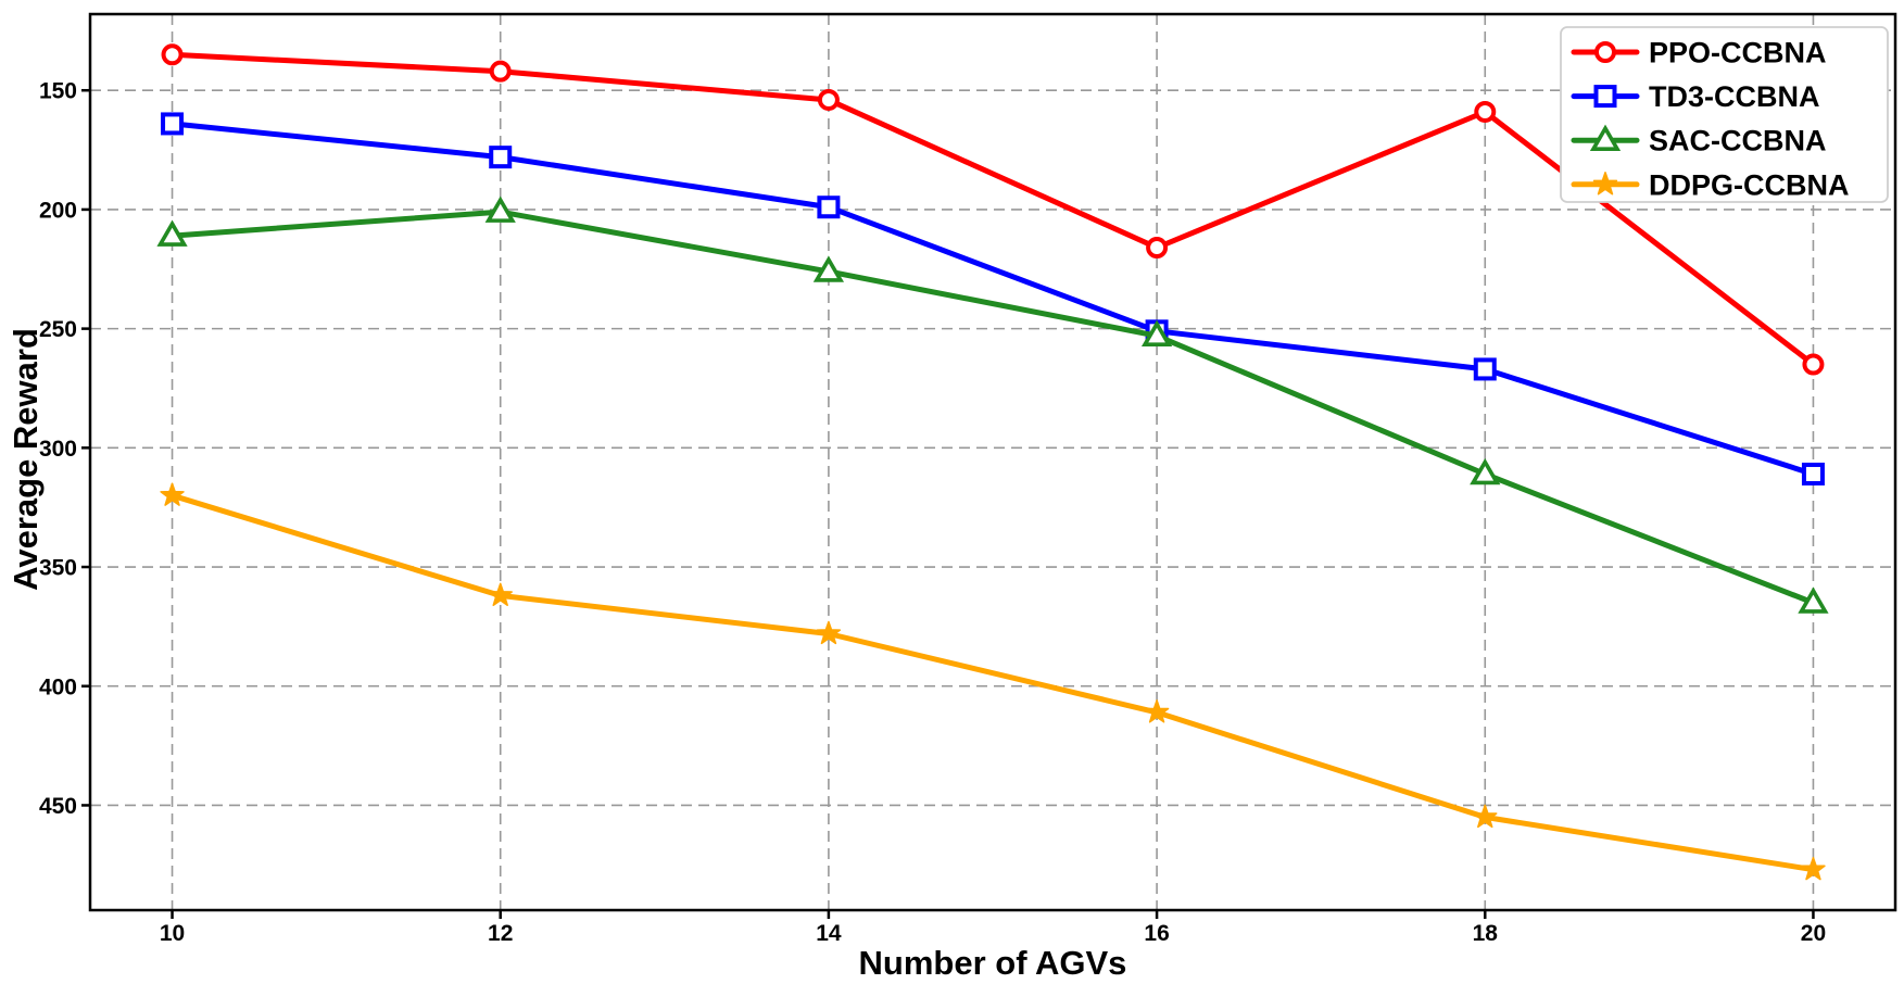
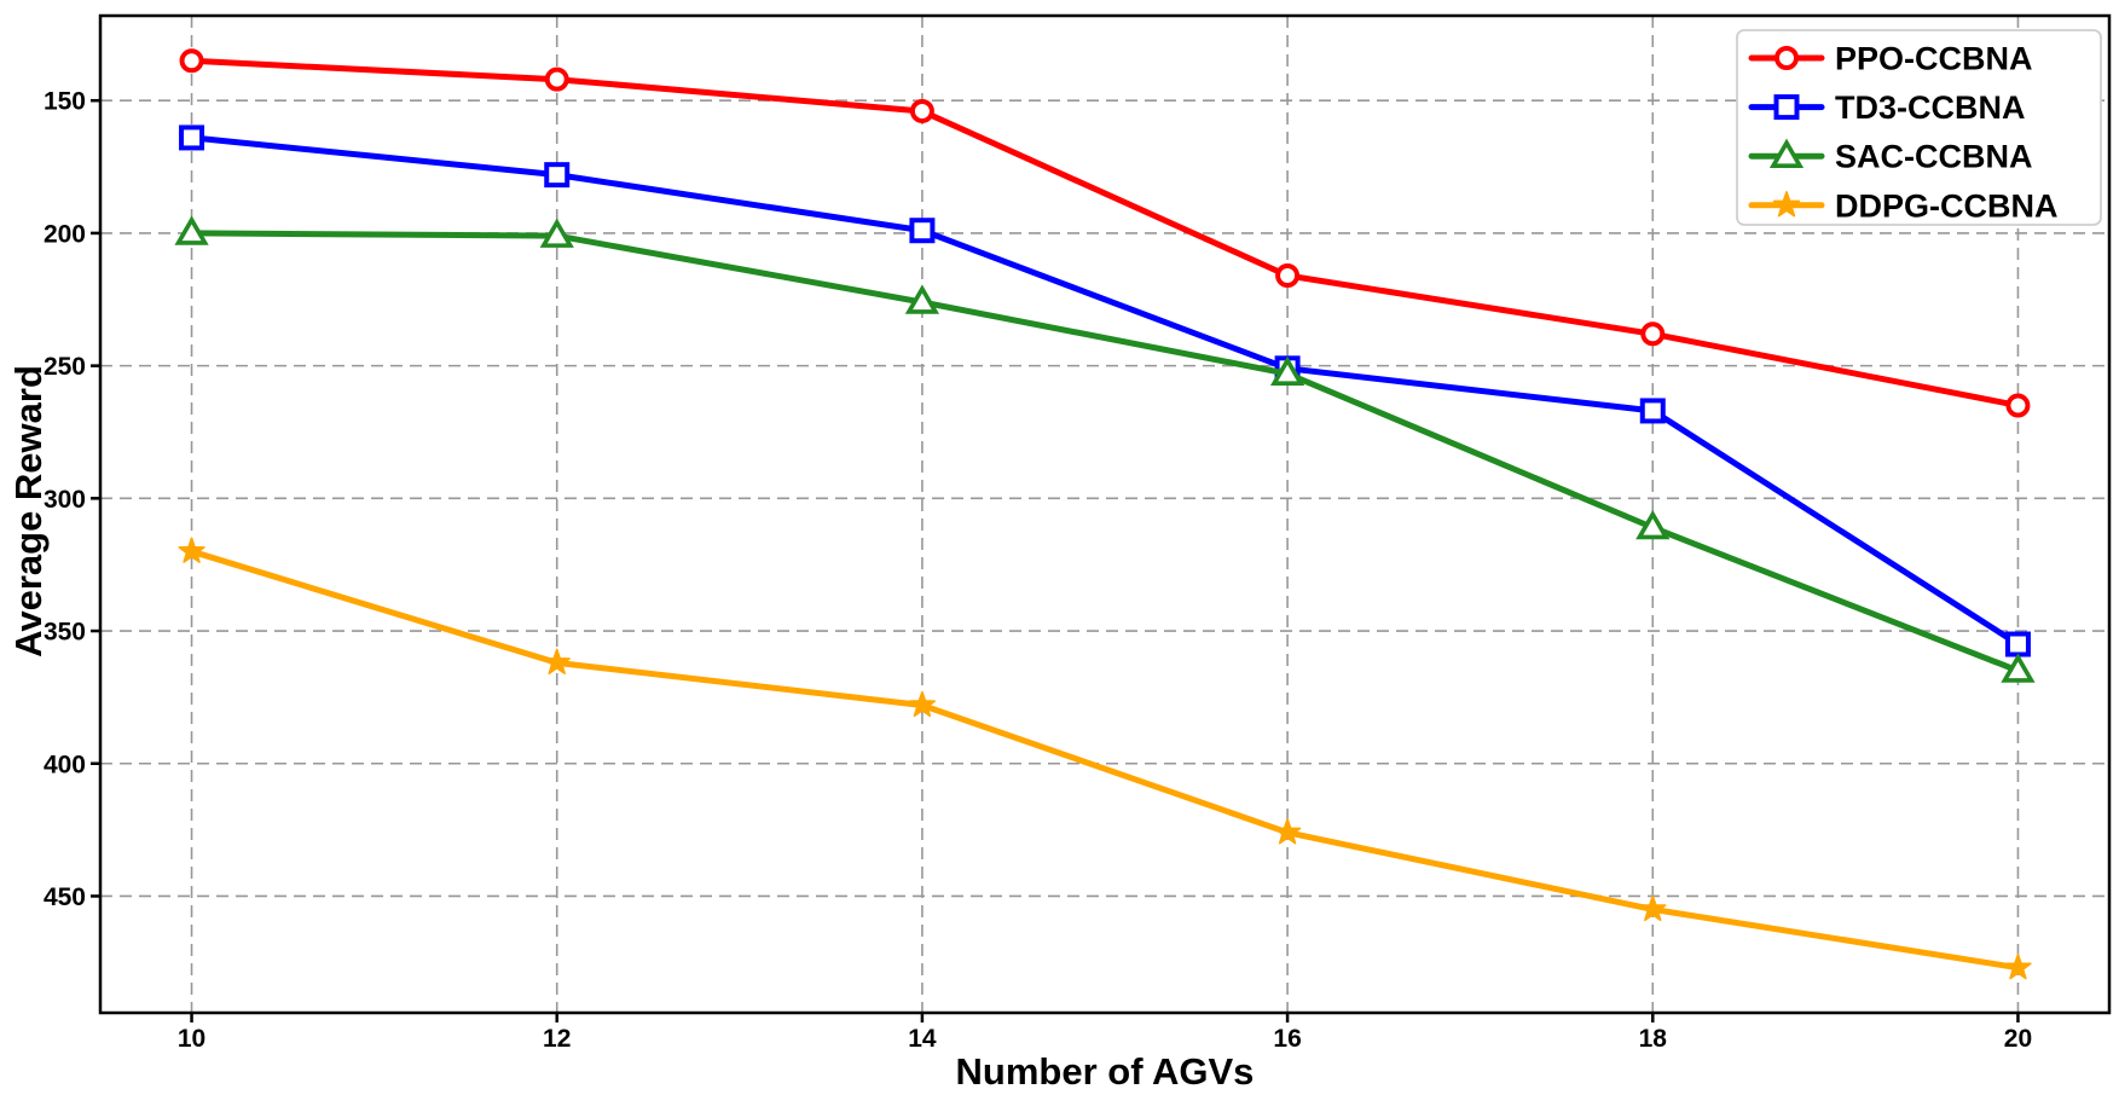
SAC-CCBNA/10: 211 -> 200
DDPG-CCBNA/16: 411 -> 426
PPO-CCBNA/18: 159 -> 238
TD3-CCBNA/20: 311 -> 355
